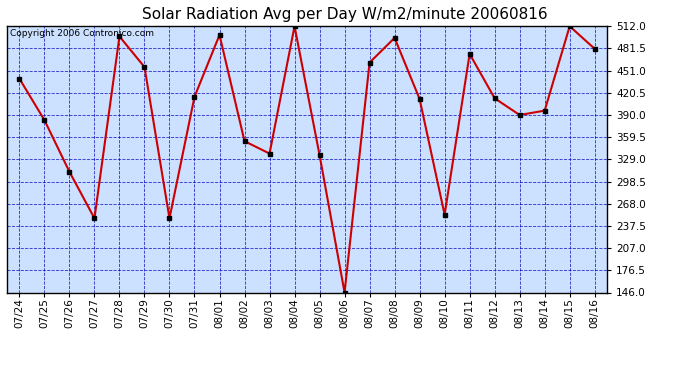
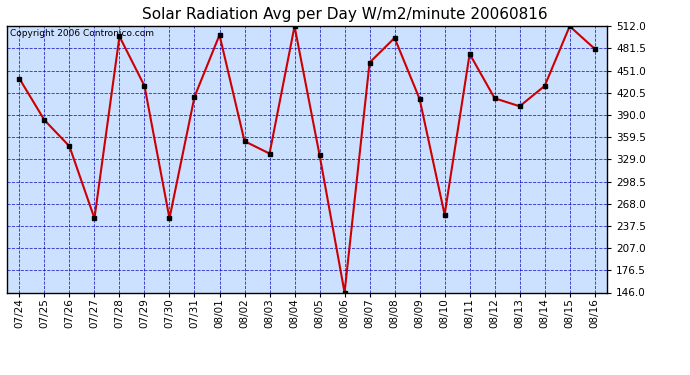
07/26: 312 -> 347
07/29: 456 -> 430
08/13: 390 -> 402
08/14: 396 -> 430
